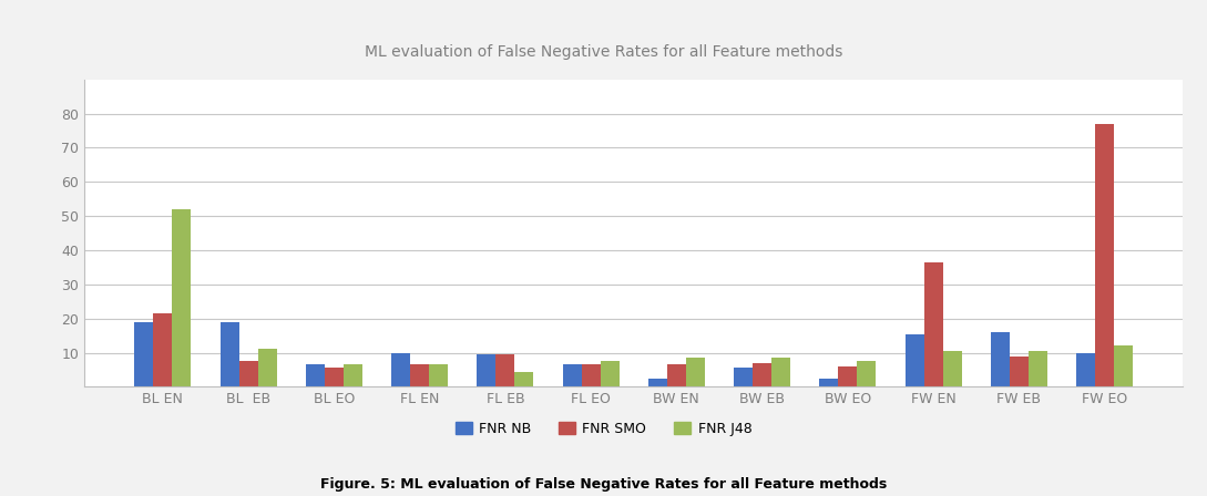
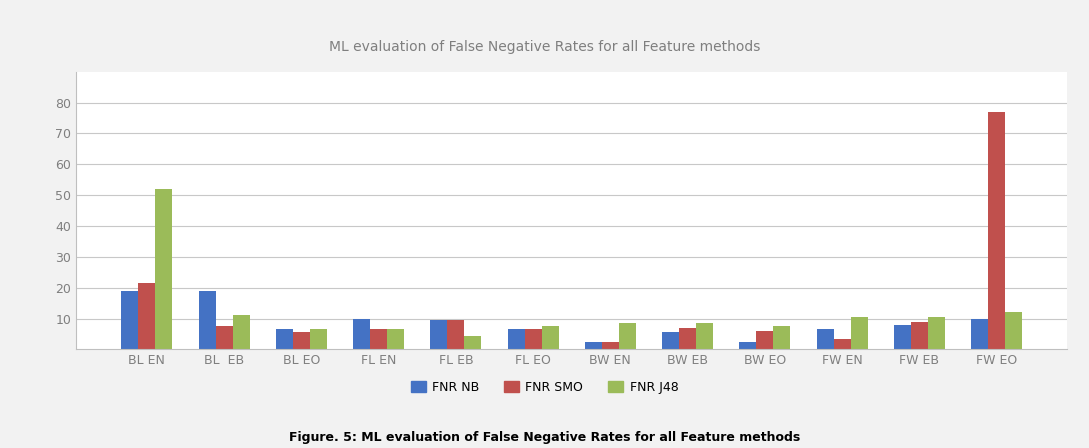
FNR SMO/BW EN: 6.5 -> 2.5
FNR NB/FW EN: 15.5 -> 6.5
FNR SMO/FW EN: 36.5 -> 3.5
FNR NB/FW EB: 16.0 -> 8.0
